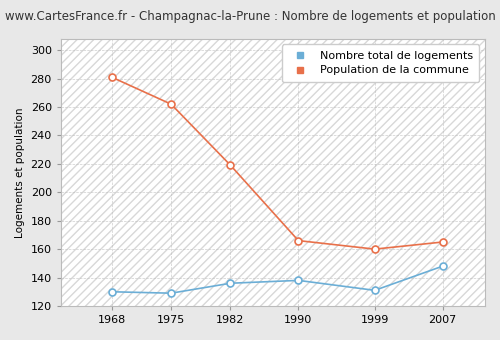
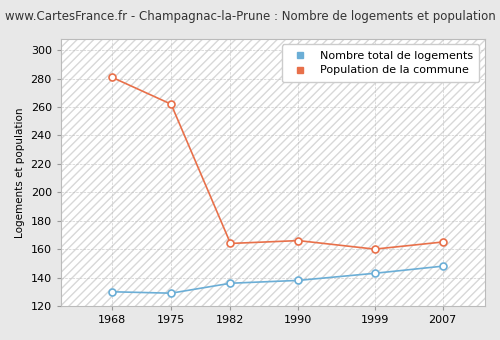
Population de la commune/1982: 219 -> 164
Nombre total de logements/1999: 131 -> 143
